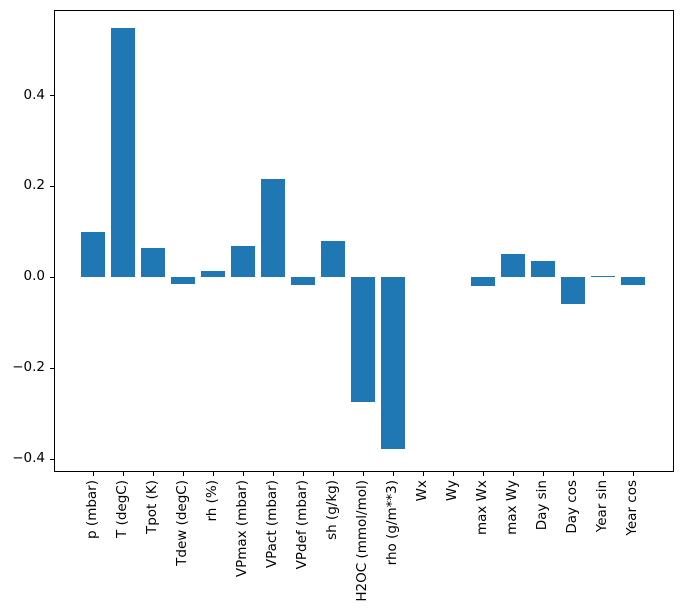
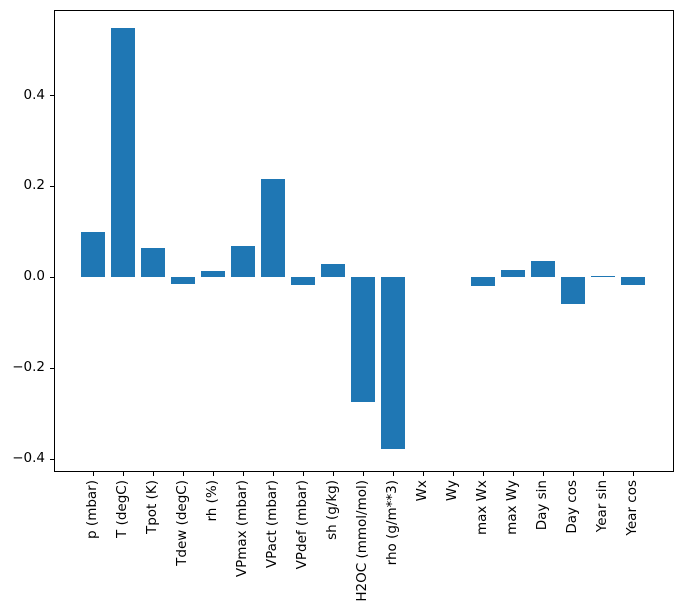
sh (g/kg): 0.08 -> 0.03
max Wy: 0.05 -> 0.01
